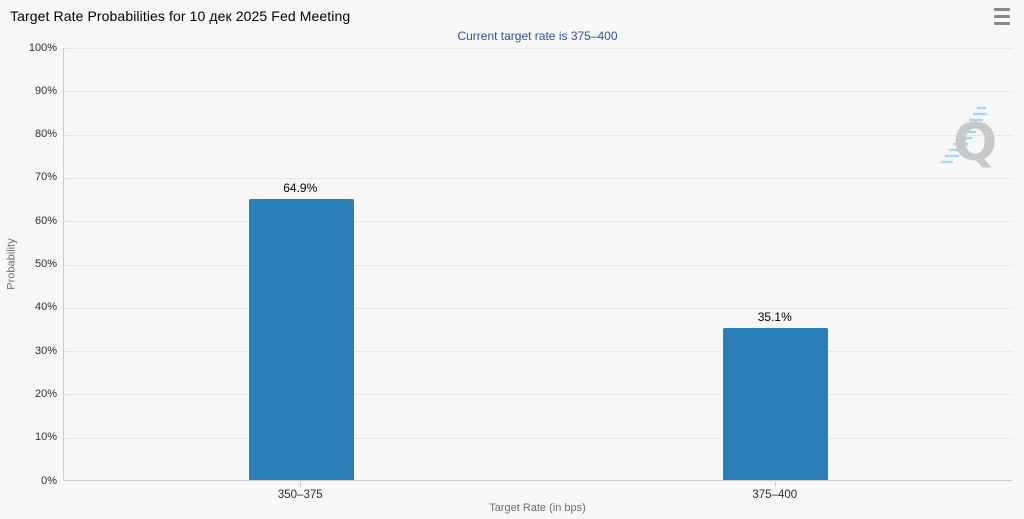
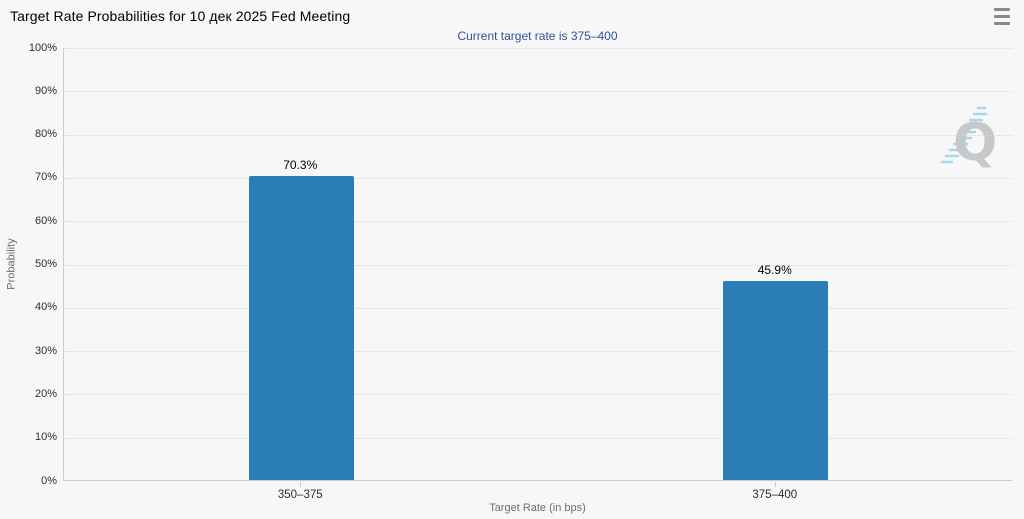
350–375: 64.9% -> 70.3%
375–400: 35.1% -> 45.9%
